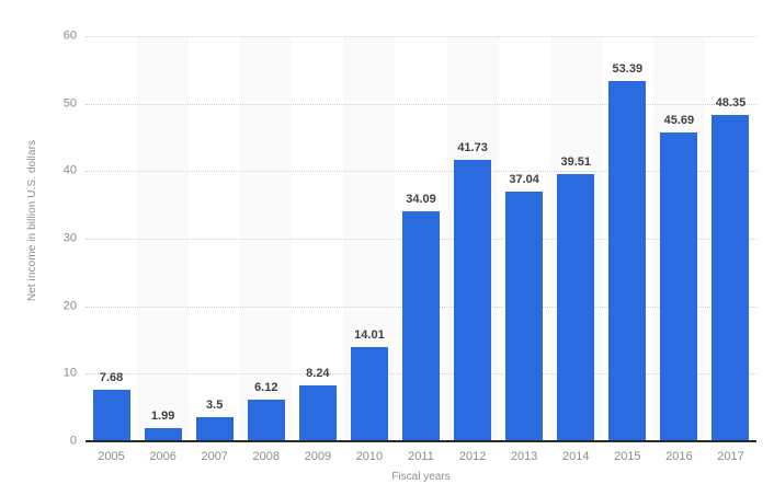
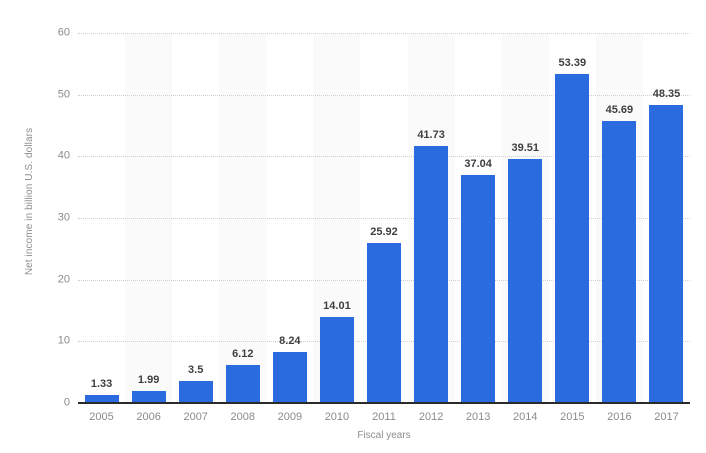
2005: 7.68 -> 1.33
2011: 34.09 -> 25.92
